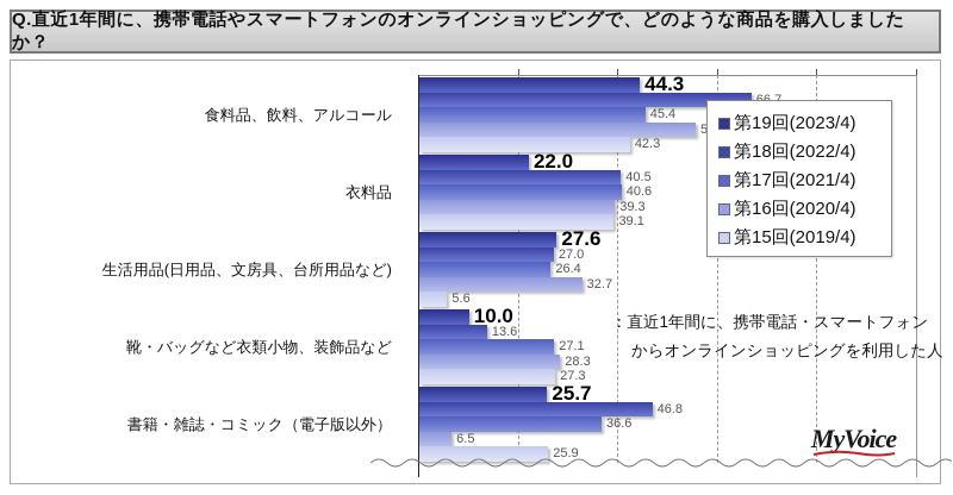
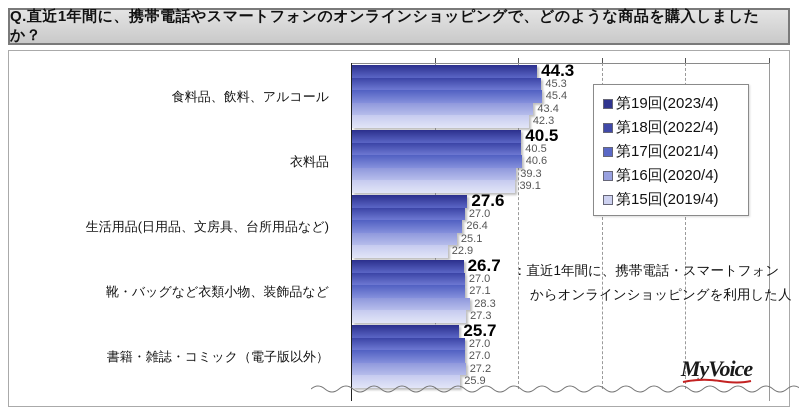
第18回(2022/4)/食料品、飲料、アルコール: 66.7 -> 45.3
第16回(2020/4)/食料品、飲料、アルコール: 55.5 -> 43.4
第19回(2023/4)/衣料品: 22.0 -> 40.5
第16回(2020/4)/生活用品(日用品、文房具、台所用品など): 32.7 -> 25.1
第15回(2019/4)/生活用品(日用品、文房具、台所用品など): 5.6 -> 22.9
第19回(2023/4)/靴・バッグなど衣類小物、装飾品など: 10.0 -> 26.7
第18回(2022/4)/靴・バッグなど衣類小物、装飾品など: 13.6 -> 27.0
第18回(2022/4)/書籍・雑誌・コミック（電子版以外）: 46.8 -> 27.0
第17回(2021/4)/書籍・雑誌・コミック（電子版以外）: 36.6 -> 27.0
第16回(2020/4)/書籍・雑誌・コミック（電子版以外）: 6.5 -> 27.2
